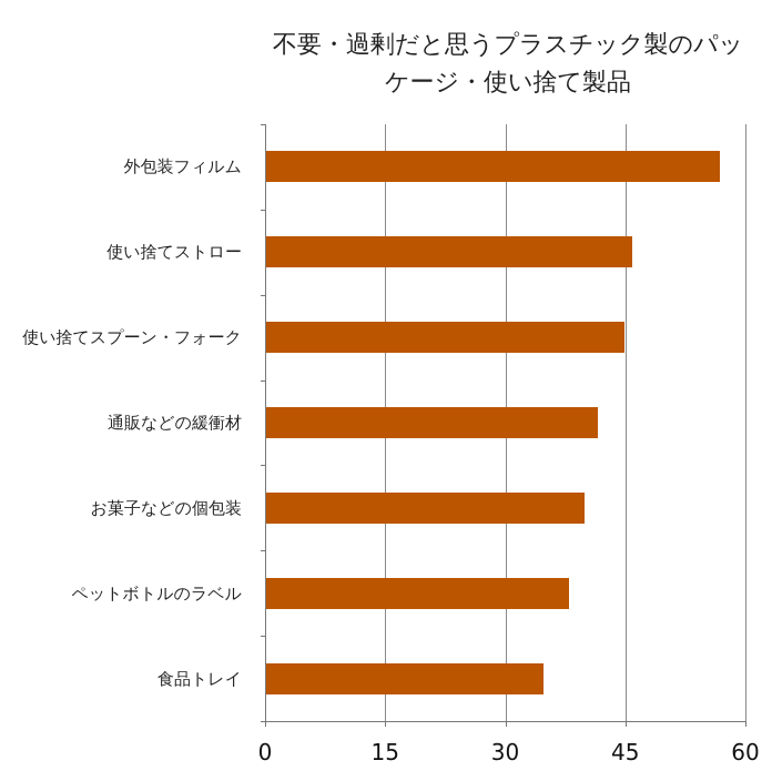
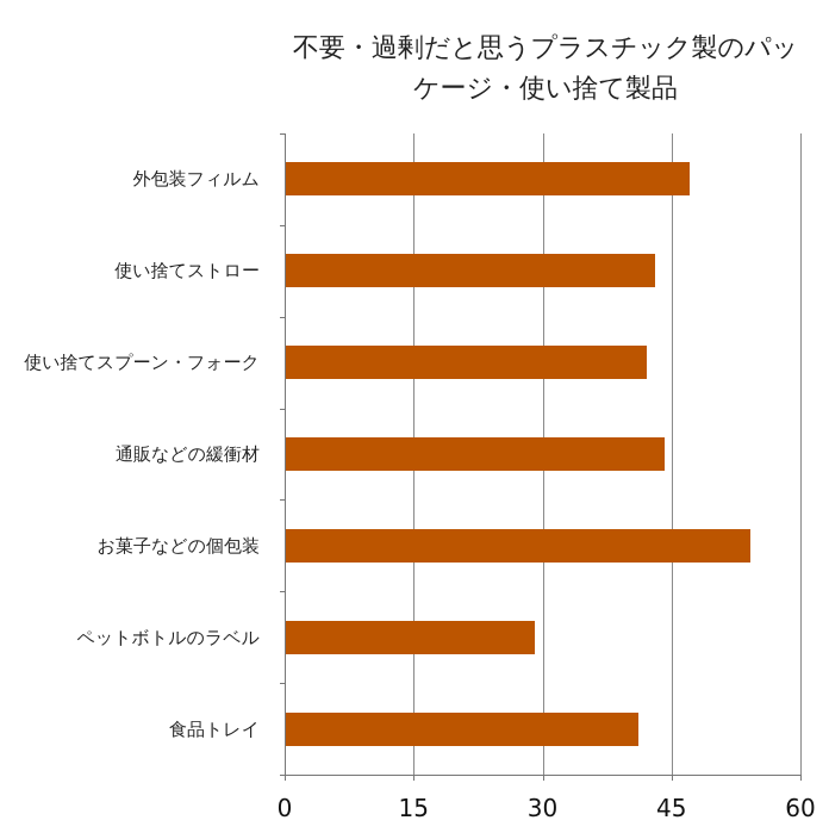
外包装フィルム: 57 -> 47
使い捨てストロー: 46 -> 43
使い捨てスプーン・フォーク: 45 -> 42
通販などの緩衝材: 41 -> 44
お菓子などの個包装: 40 -> 54
ペットボトルのラベル: 38 -> 29
食品トレイ: 35 -> 41
